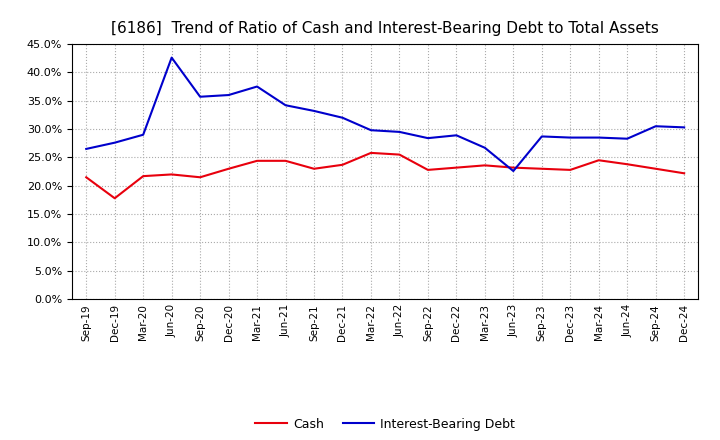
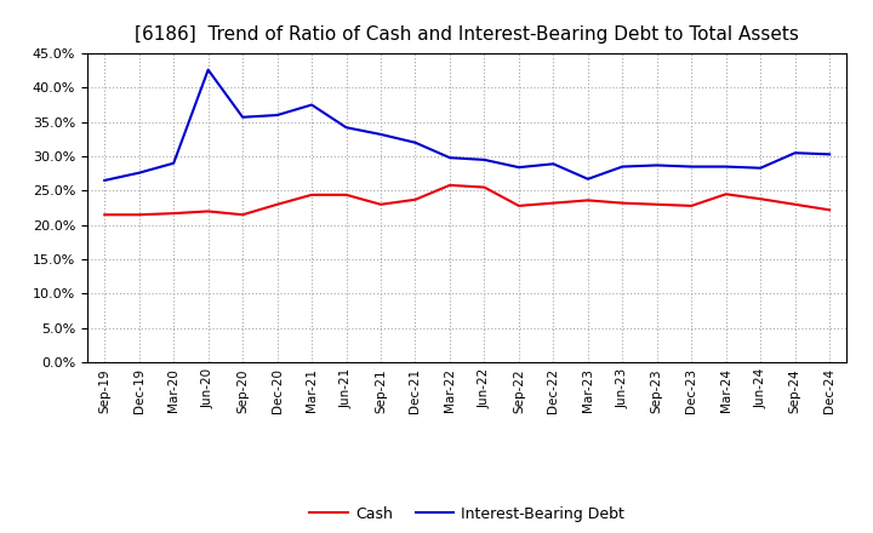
Cash/Dec-19: 17.8% -> 21.5%
Interest-Bearing Debt/Jun-23: 22.6% -> 28.5%
